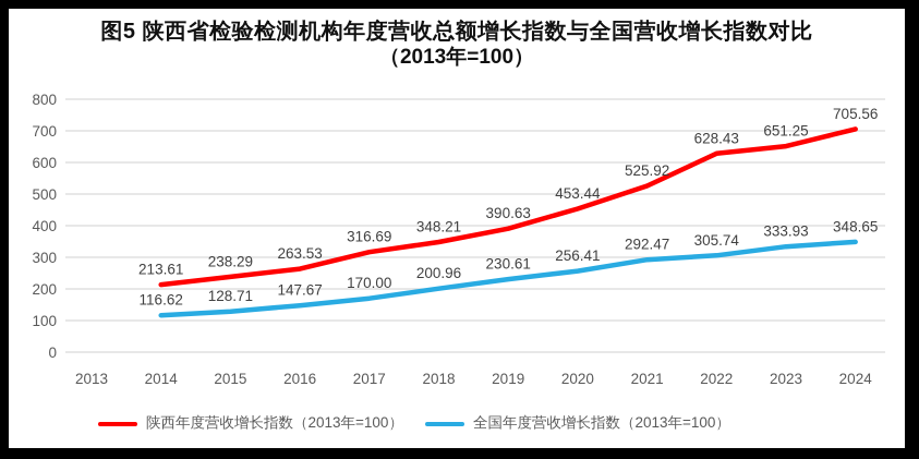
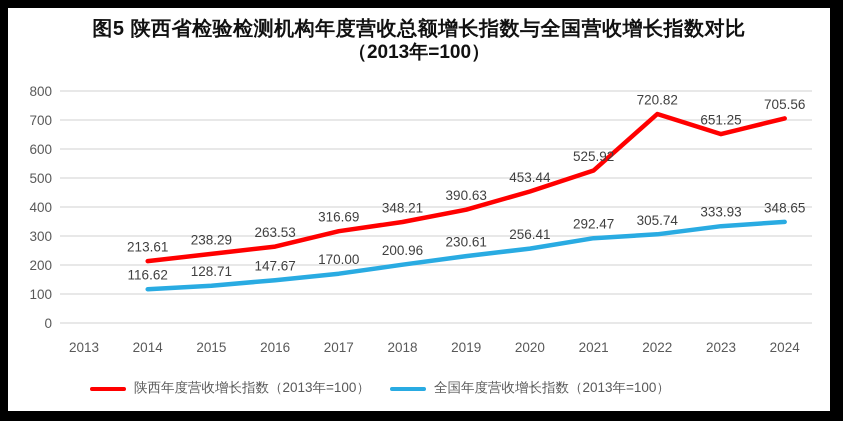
陕西年度营收增长指数（2013年=100）/2022: 628.43 -> 720.82
